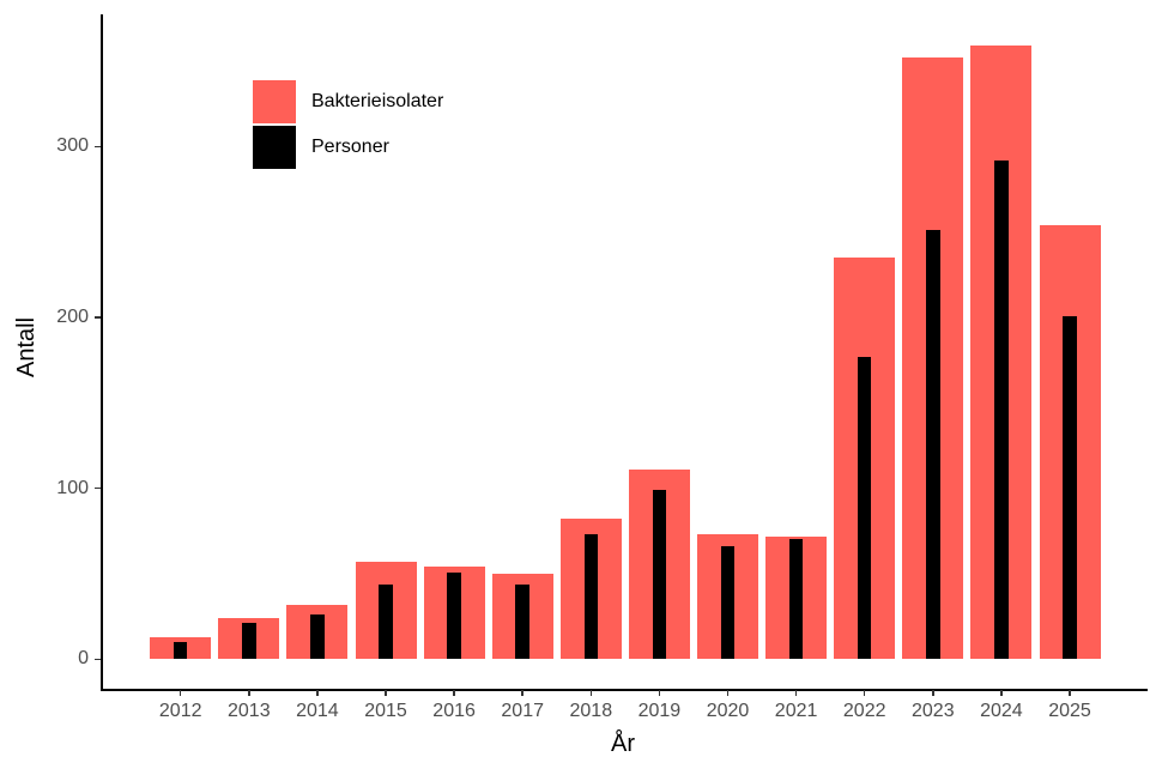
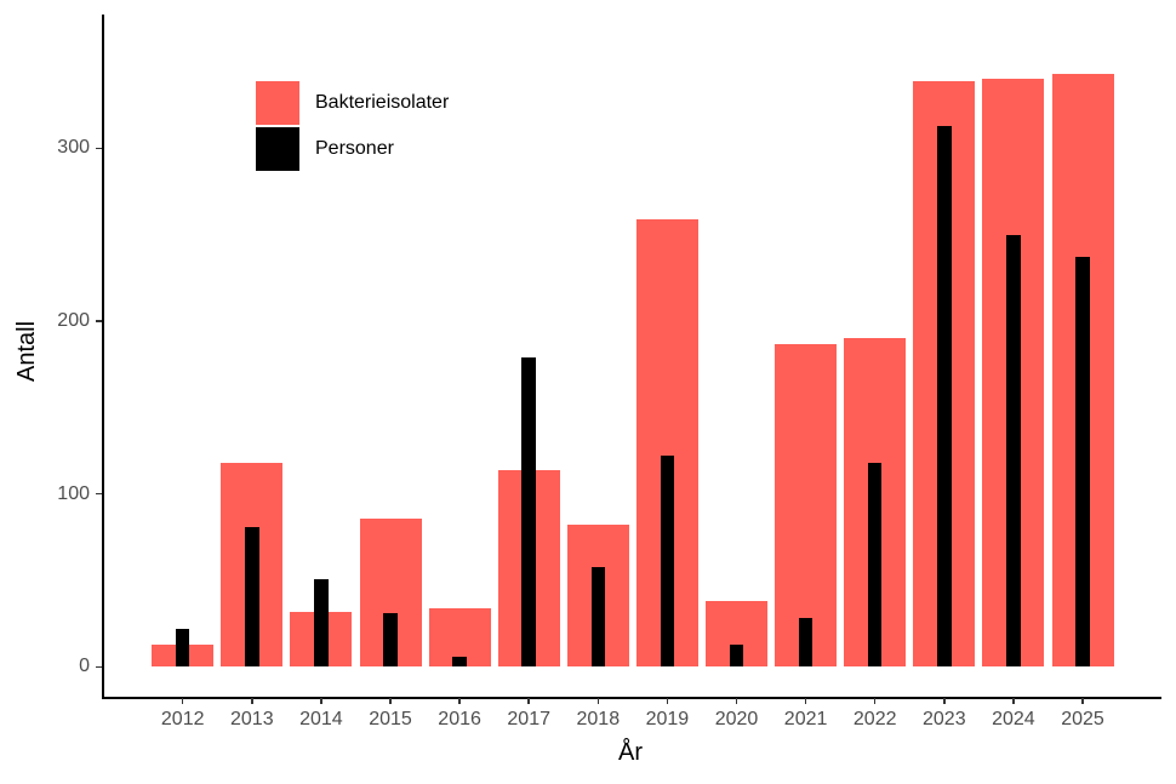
Personer/2012: 10 -> 22
Bakterieisolater/2013: 24 -> 118
Personer/2013: 21 -> 81
Personer/2014: 26 -> 51
Bakterieisolater/2015: 57 -> 86
Personer/2015: 44 -> 31
Bakterieisolater/2016: 54 -> 34
Personer/2016: 51 -> 6
Bakterieisolater/2017: 50 -> 114
Personer/2017: 44 -> 179
Personer/2018: 73 -> 58
Bakterieisolater/2019: 111 -> 259
Personer/2019: 99 -> 122
Bakterieisolater/2020: 73 -> 38
Personer/2020: 66 -> 13
Bakterieisolater/2021: 72 -> 187
Personer/2021: 70 -> 28
Bakterieisolater/2022: 235 -> 190
Personer/2022: 177 -> 118
Bakterieisolater/2023: 352 -> 339
Personer/2023: 251 -> 313
Bakterieisolater/2024: 359 -> 340
Personer/2024: 292 -> 250
Bakterieisolater/2025: 254 -> 343
Personer/2025: 201 -> 237
